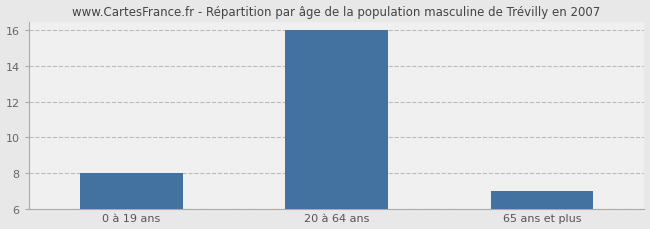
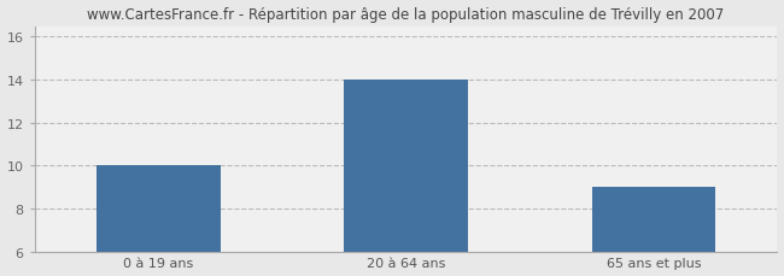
0 à 19 ans: 8 -> 10
20 à 64 ans: 16 -> 14
65 ans et plus: 7 -> 9
